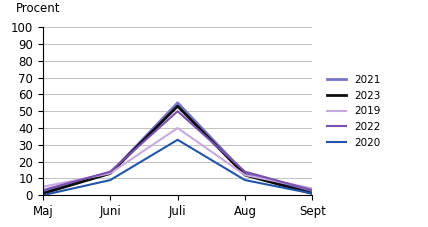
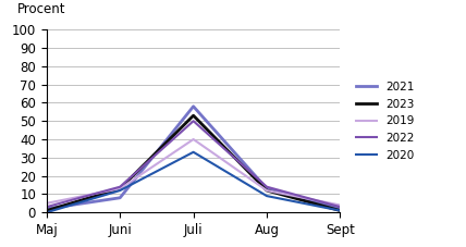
2021/Juni: 13 -> 8
2020/Juni: 9 -> 12
2021/Juli: 55 -> 58
